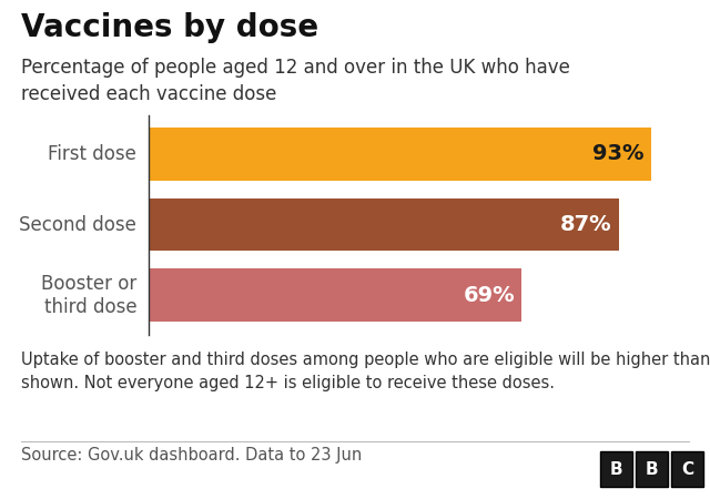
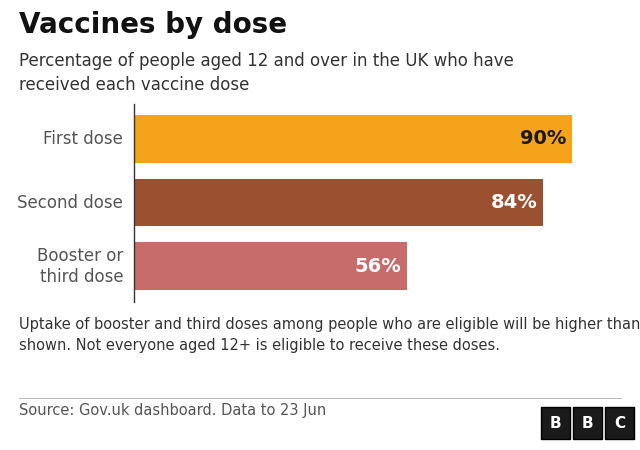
First dose: 93% -> 90%
Second dose: 87% -> 84%
Booster or third dose: 69% -> 56%
